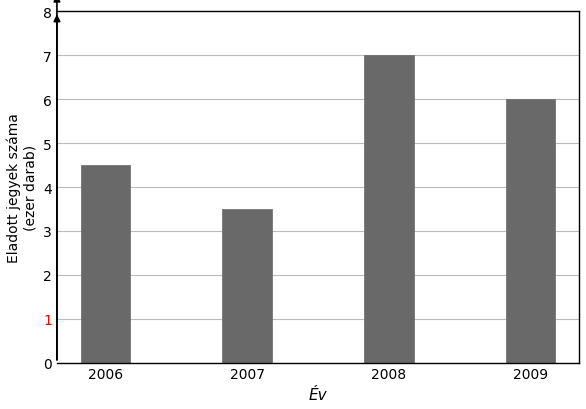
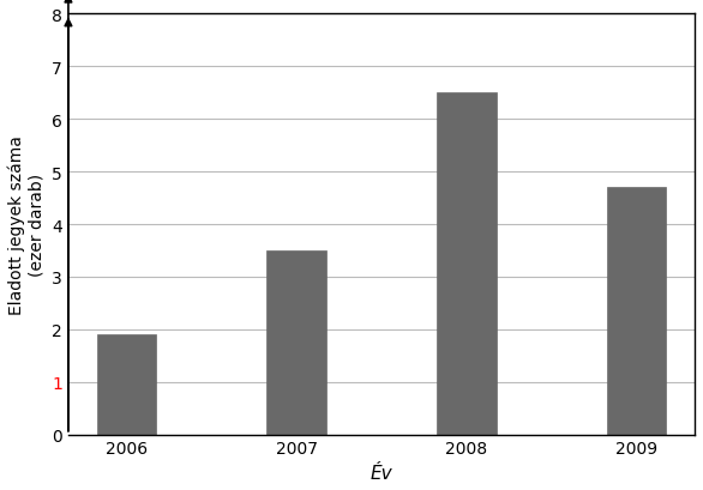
2006: 4.5 -> 1.9
2008: 7.0 -> 6.5
2009: 6.0 -> 4.7
